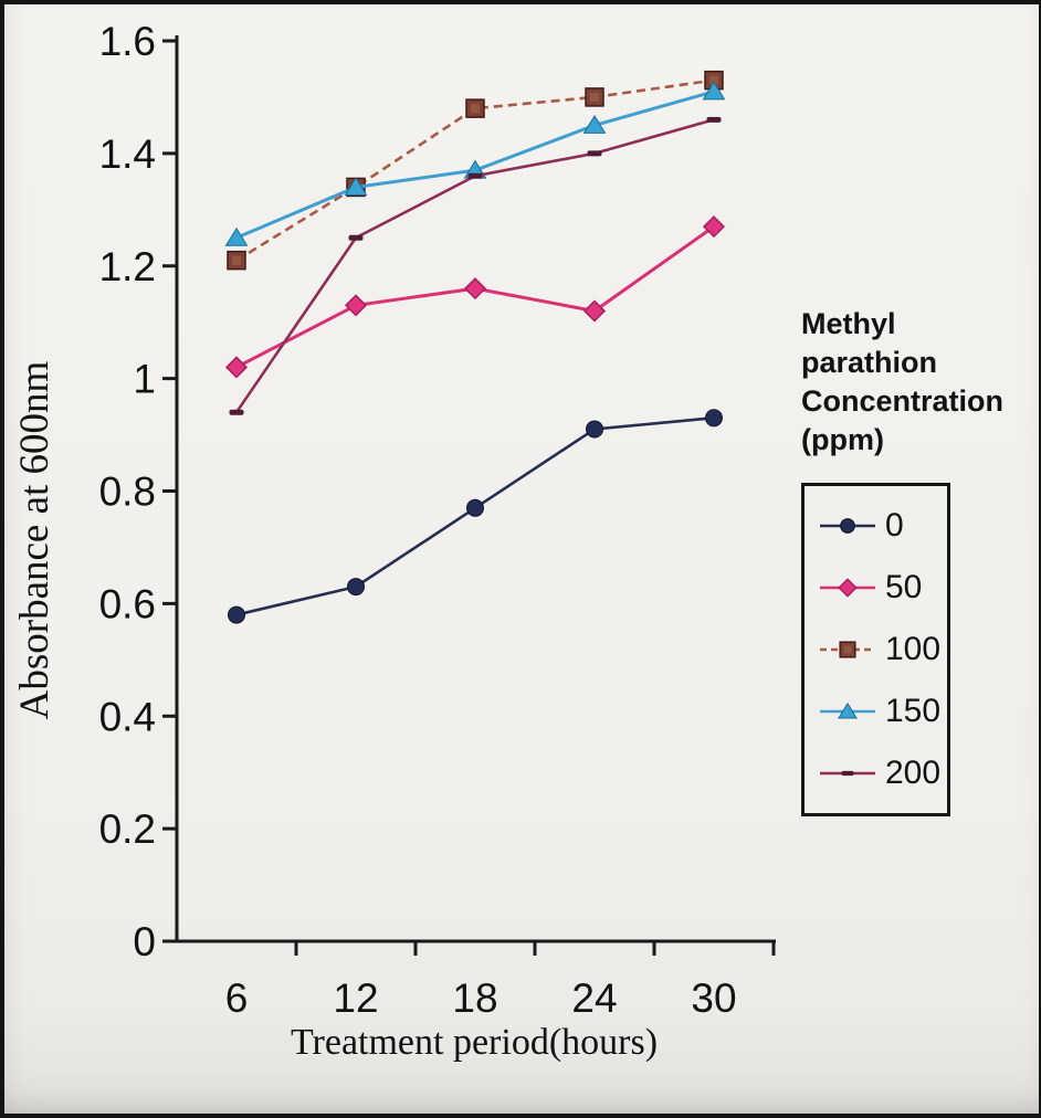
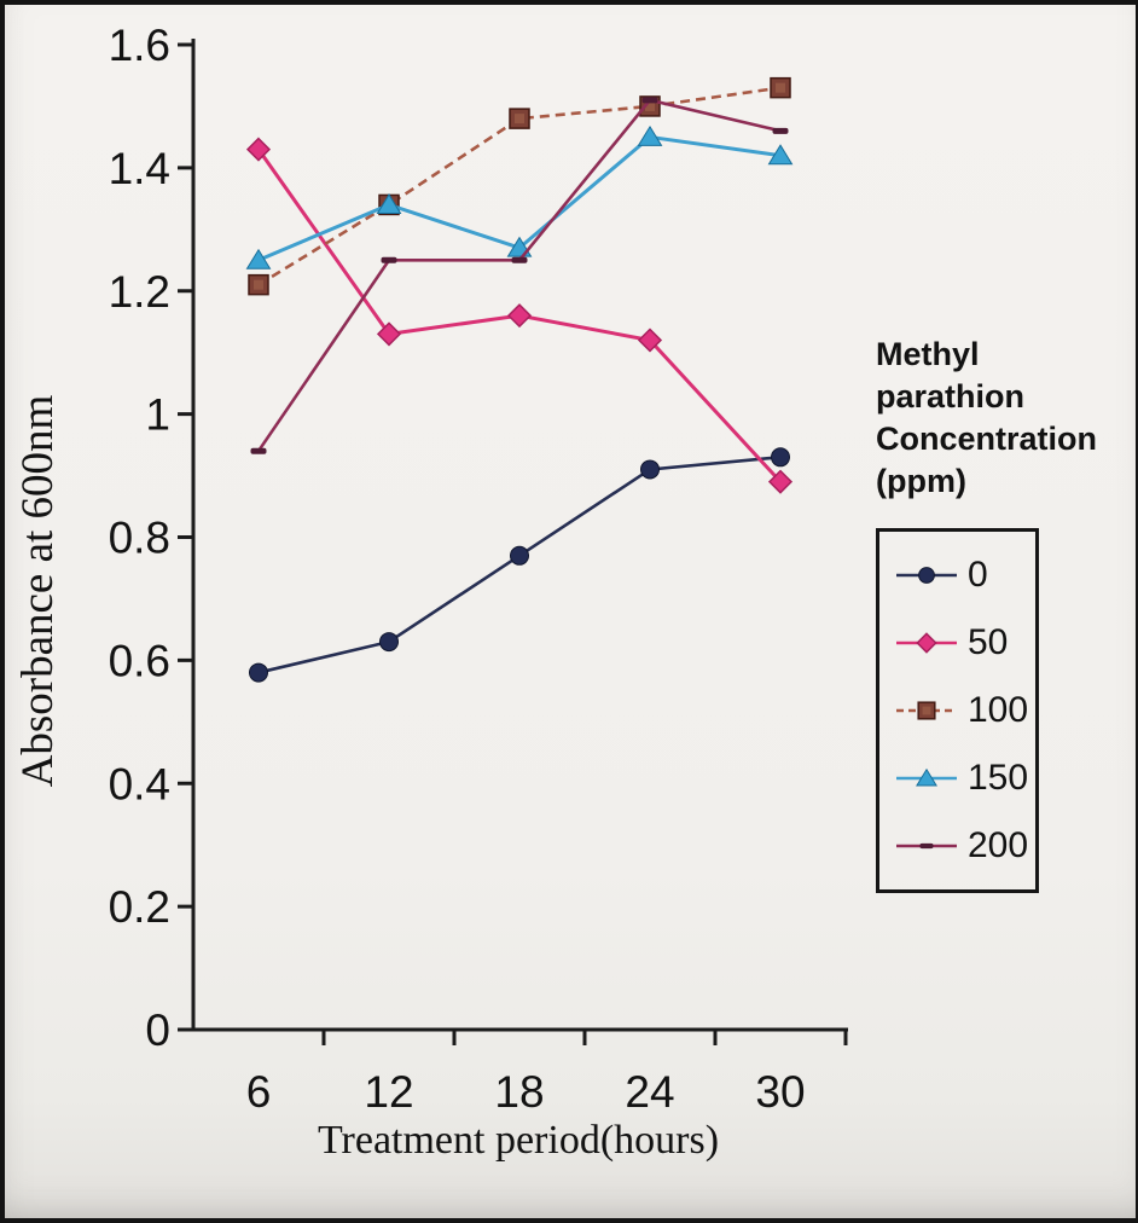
50/6: 1.02 -> 1.43
150/18: 1.37 -> 1.27
200/18: 1.36 -> 1.25
200/24: 1.40 -> 1.51
50/30: 1.27 -> 0.89
150/30: 1.51 -> 1.42
